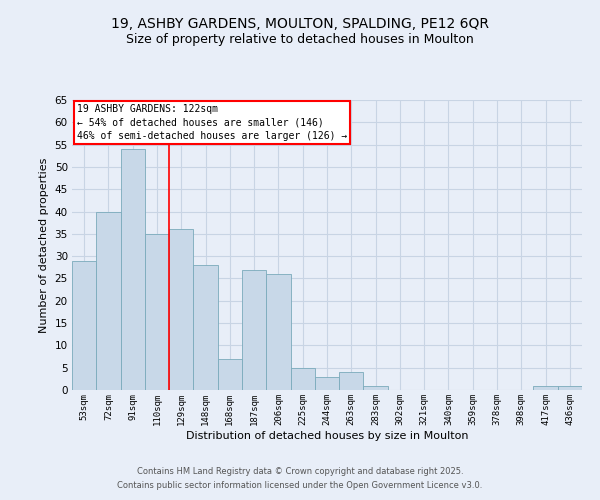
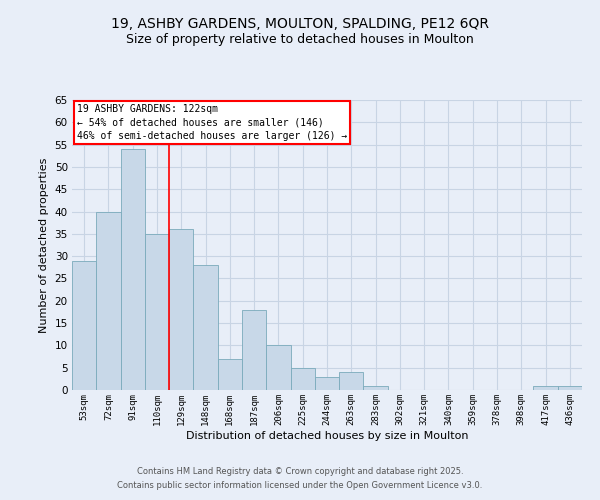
187sqm: 27 -> 18
206sqm: 26 -> 10
